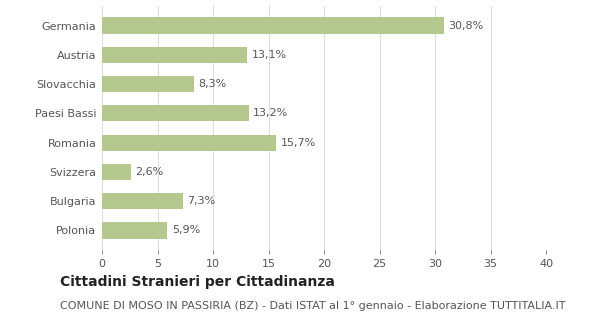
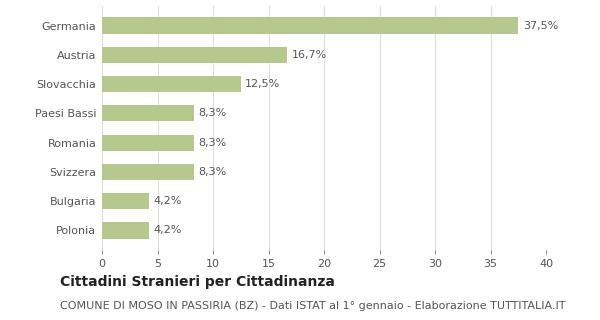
Germania: 30,8% -> 37,5%
Austria: 13,1% -> 16,7%
Slovacchia: 8,3% -> 12,5%
Paesi Bassi: 13,2% -> 8,3%
Romania: 15,7% -> 8,3%
Svizzera: 2,6% -> 8,3%
Bulgaria: 7,3% -> 4,2%
Polonia: 5,9% -> 4,2%
